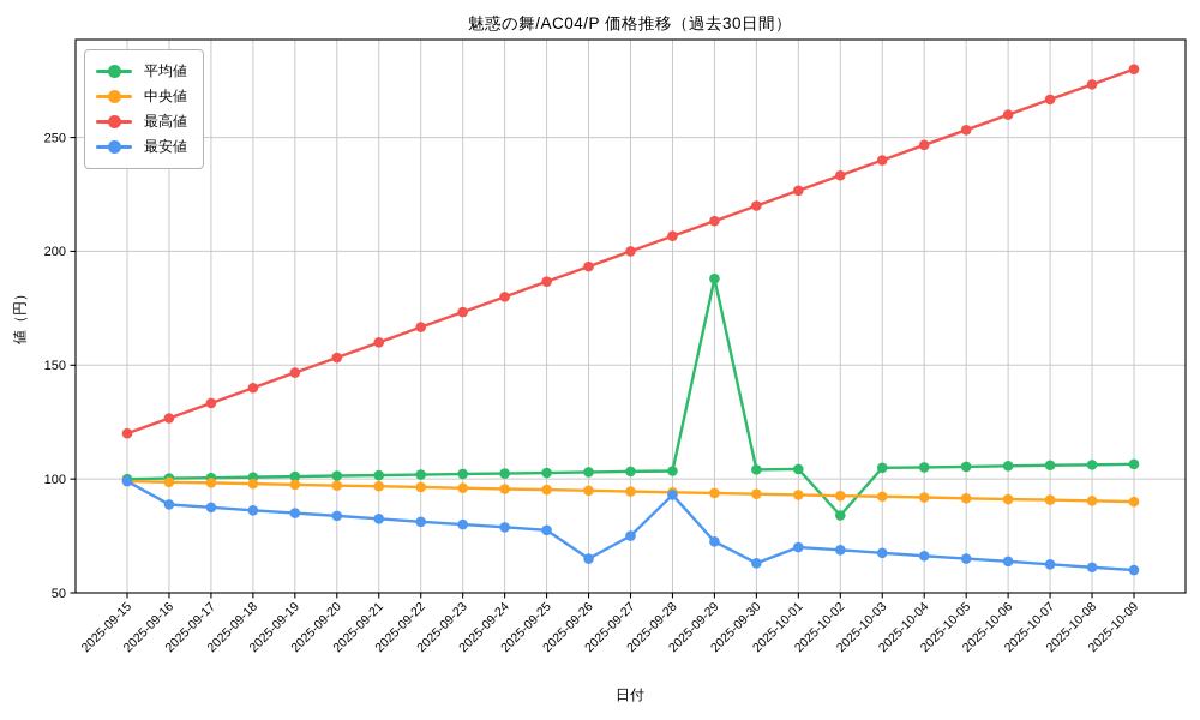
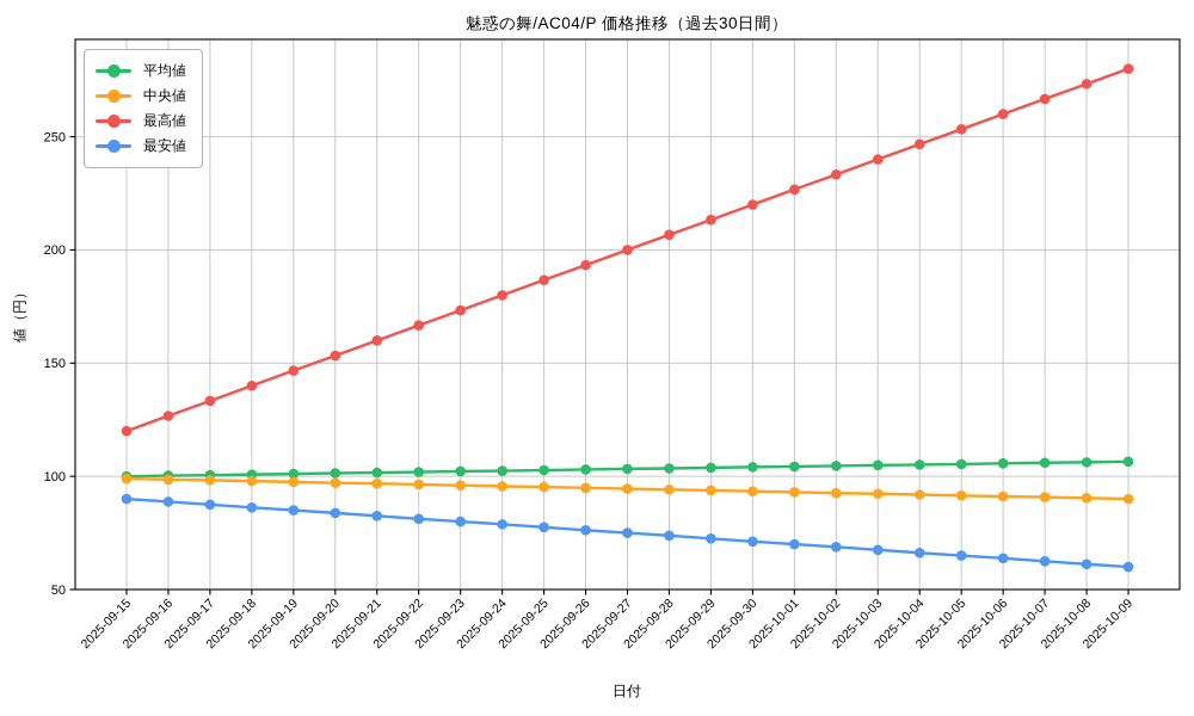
最安値/2025-09-15: 99 -> 90
最安値/2025-09-26: 65 -> 76
最安値/2025-09-28: 93 -> 74
平均値/2025-09-29: 188 -> 104
最安値/2025-09-30: 63 -> 71
平均値/2025-10-02: 84 -> 105
